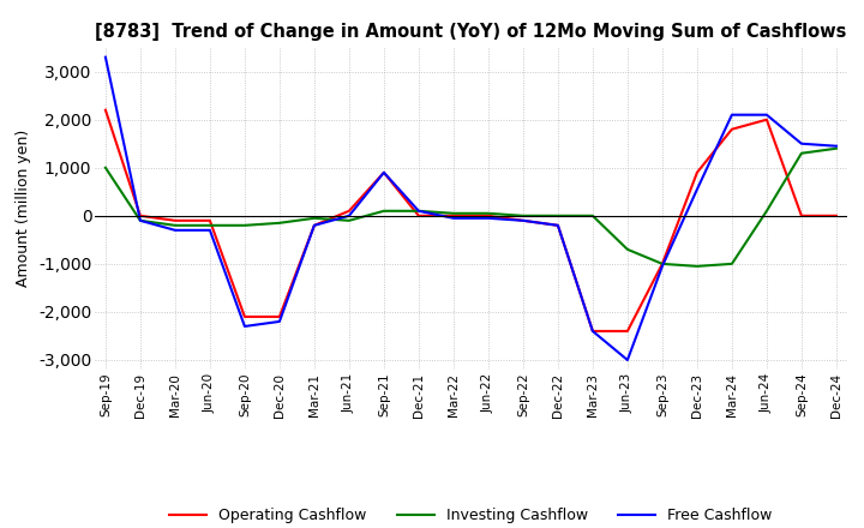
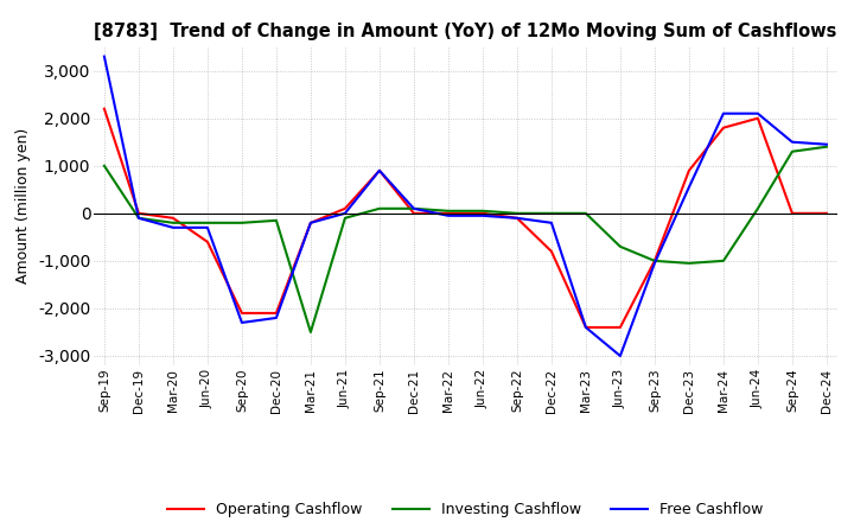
Operating Cashflow/Jun-20: -100 -> -600
Investing Cashflow/Mar-21: -50 -> -2,500
Operating Cashflow/Dec-22: -200 -> -800
